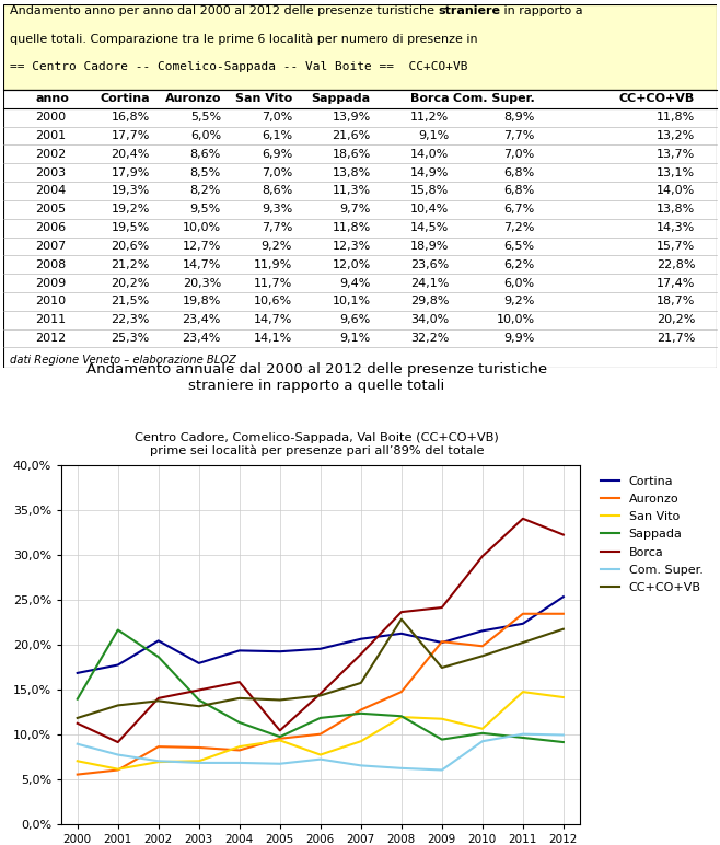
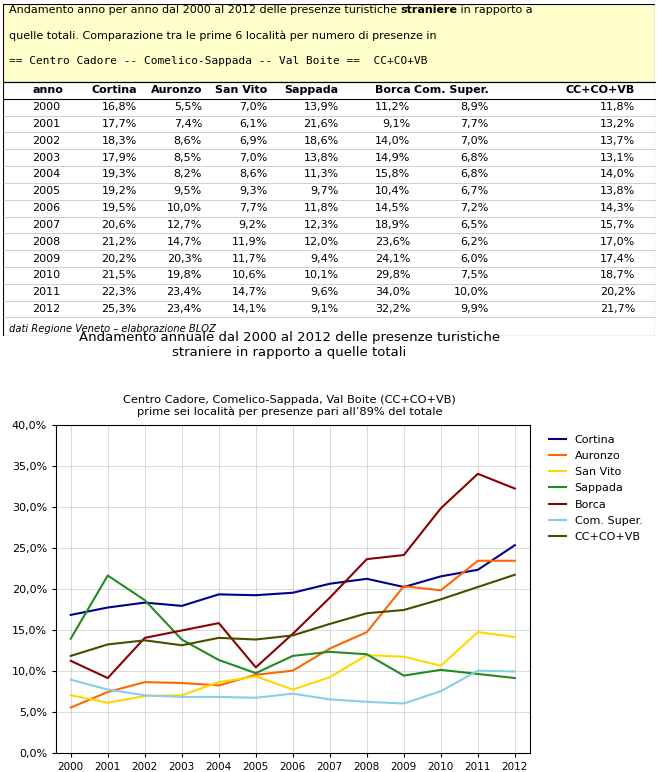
Auronzo/2001: 6,0% -> 7,4%
Cortina/2002: 20,4% -> 18,3%
CC+CO+VB/2008: 22,8% -> 17,0%
Com. Super./2010: 9,2% -> 7,5%
